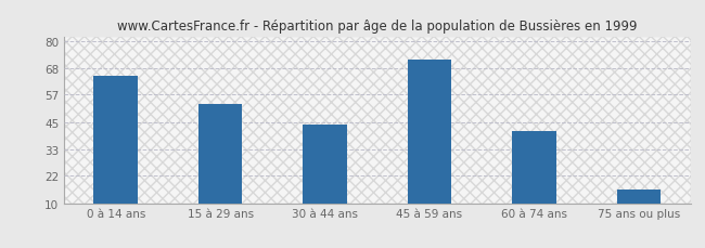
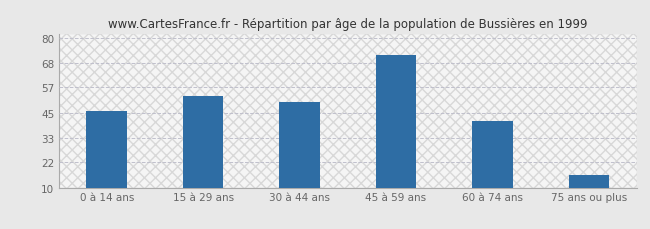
0 à 14 ans: 65 -> 46
30 à 44 ans: 44 -> 50
